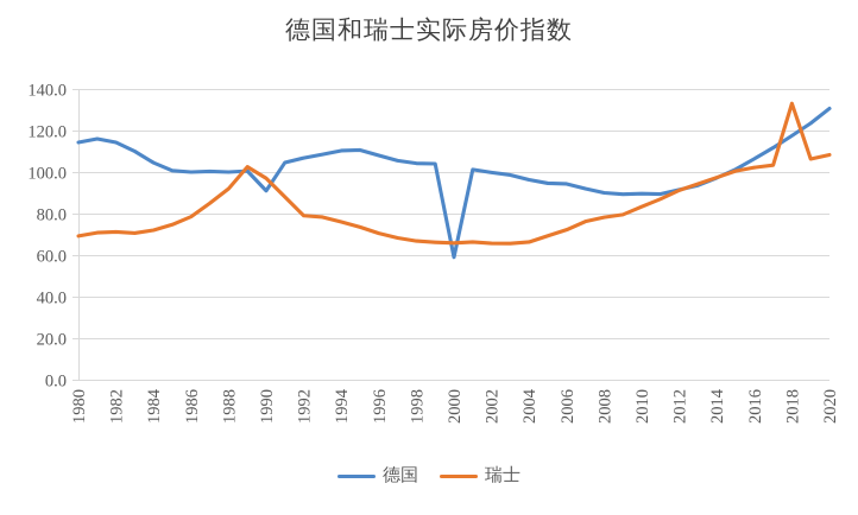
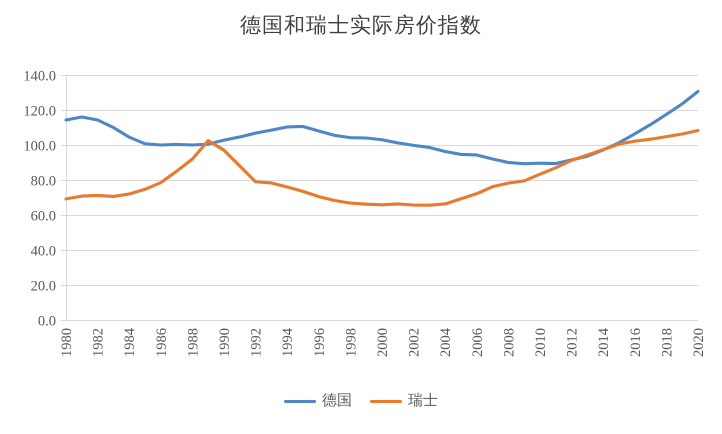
德国/1990: 91 -> 103
德国/2000: 59 -> 103
瑞士/2018: 133 -> 105
